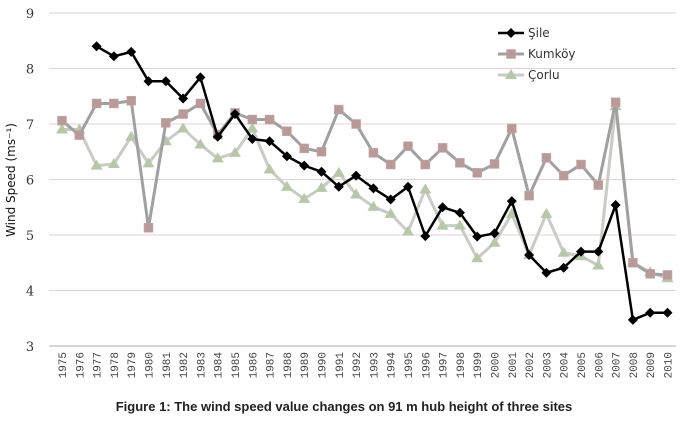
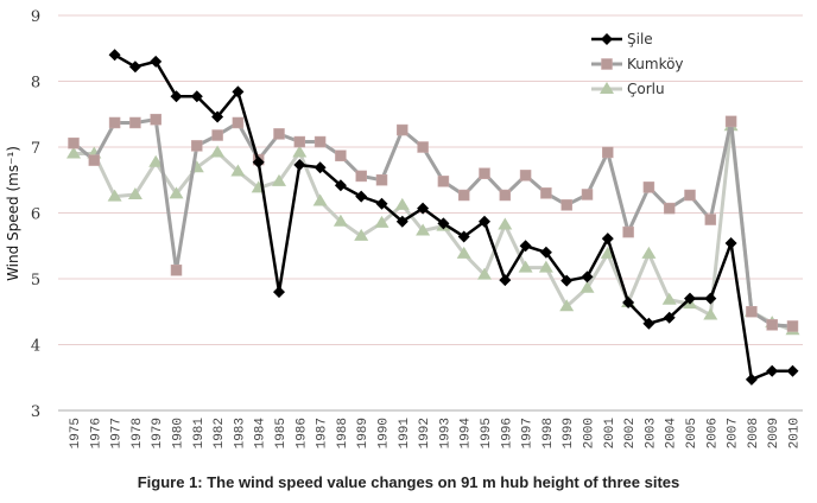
Şile/1985: 7.2 -> 4.8
Çorlu/1993: 5.5 -> 5.8
